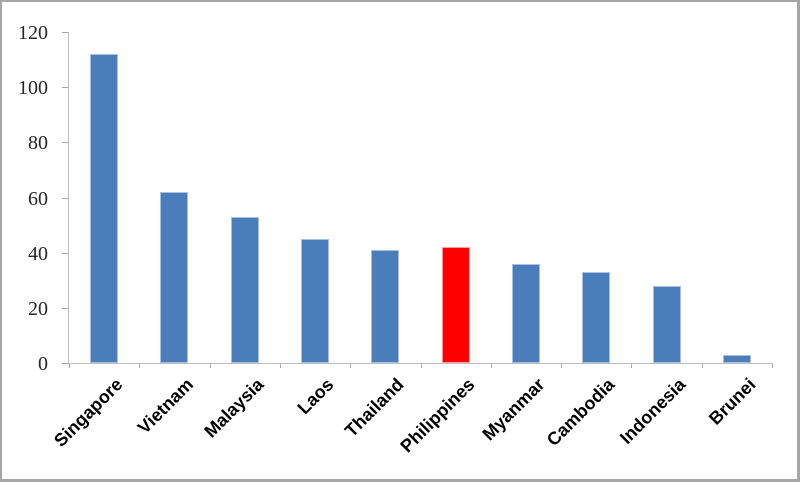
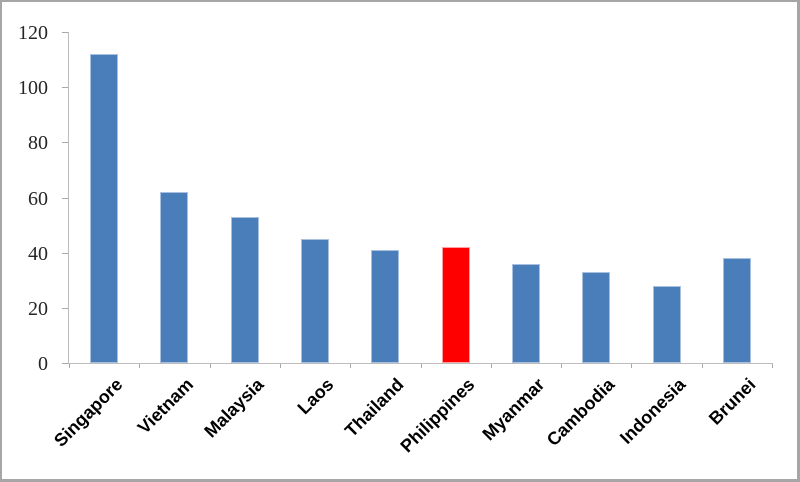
Brunei: 3 -> 38
